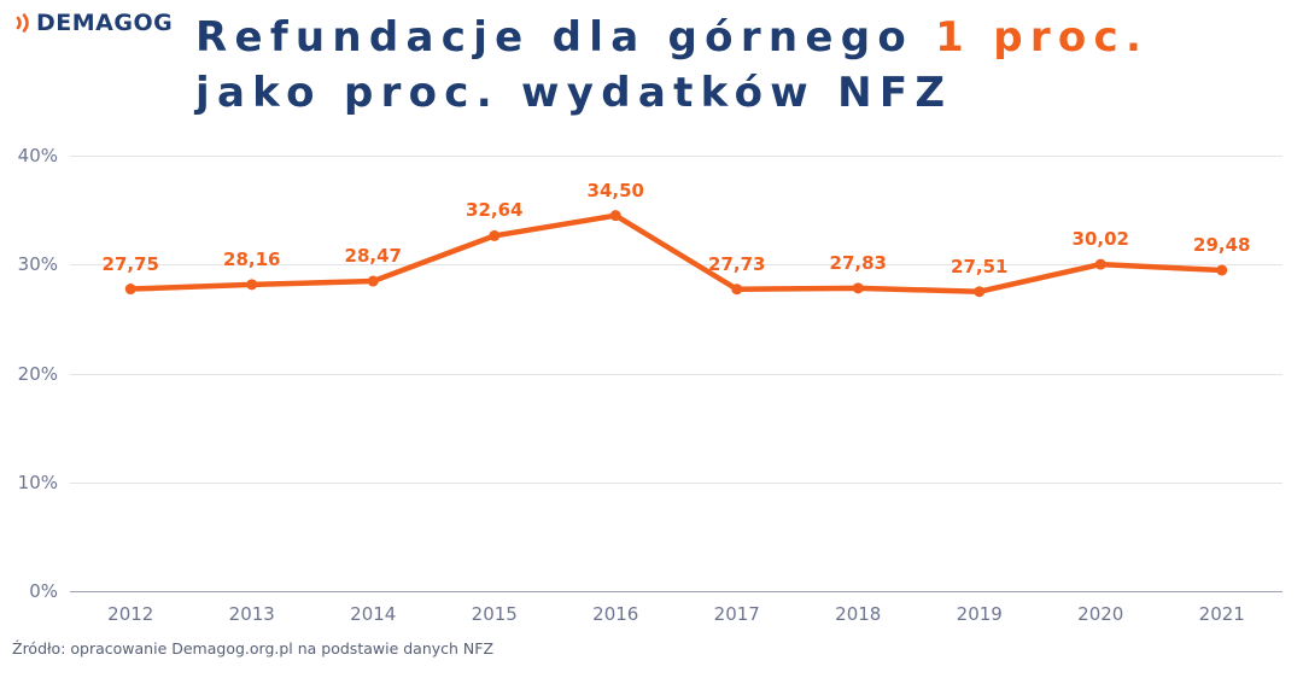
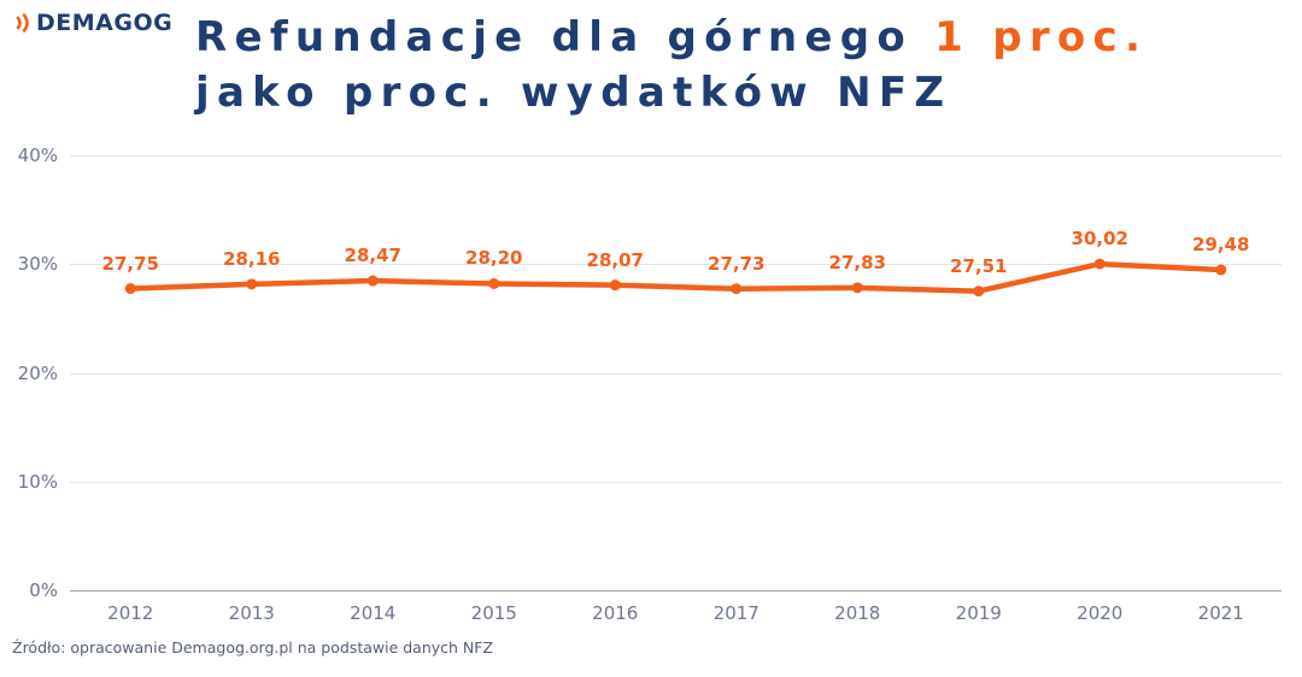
2015: 32,64 -> 28,20
2016: 34,50 -> 28,07
